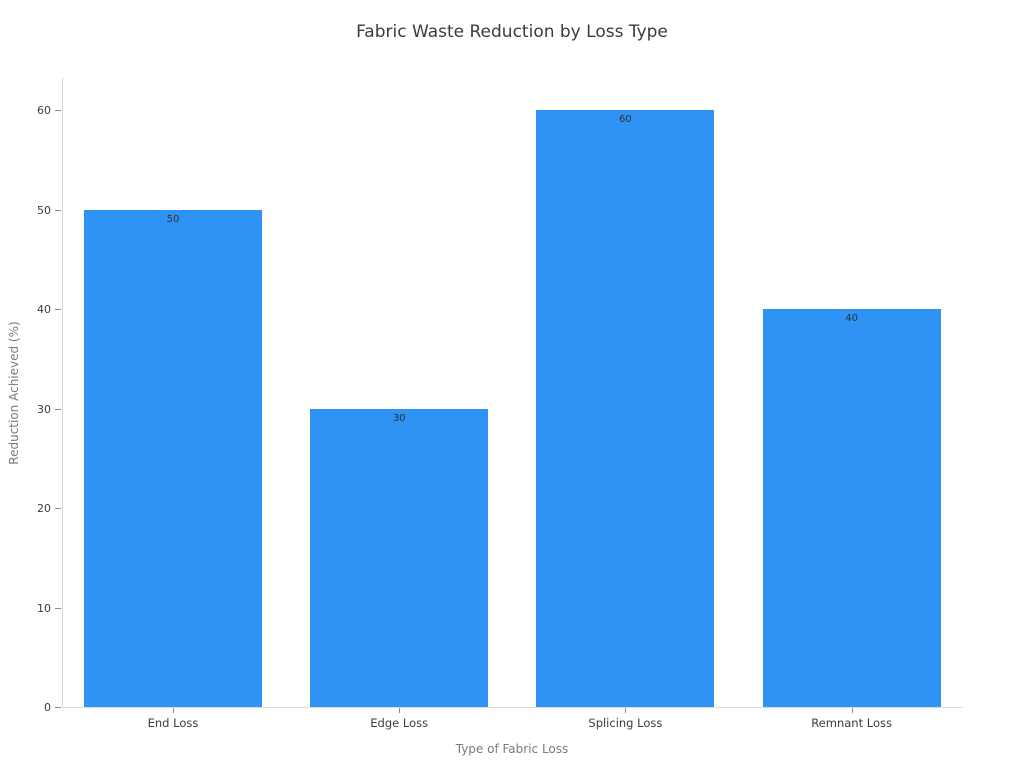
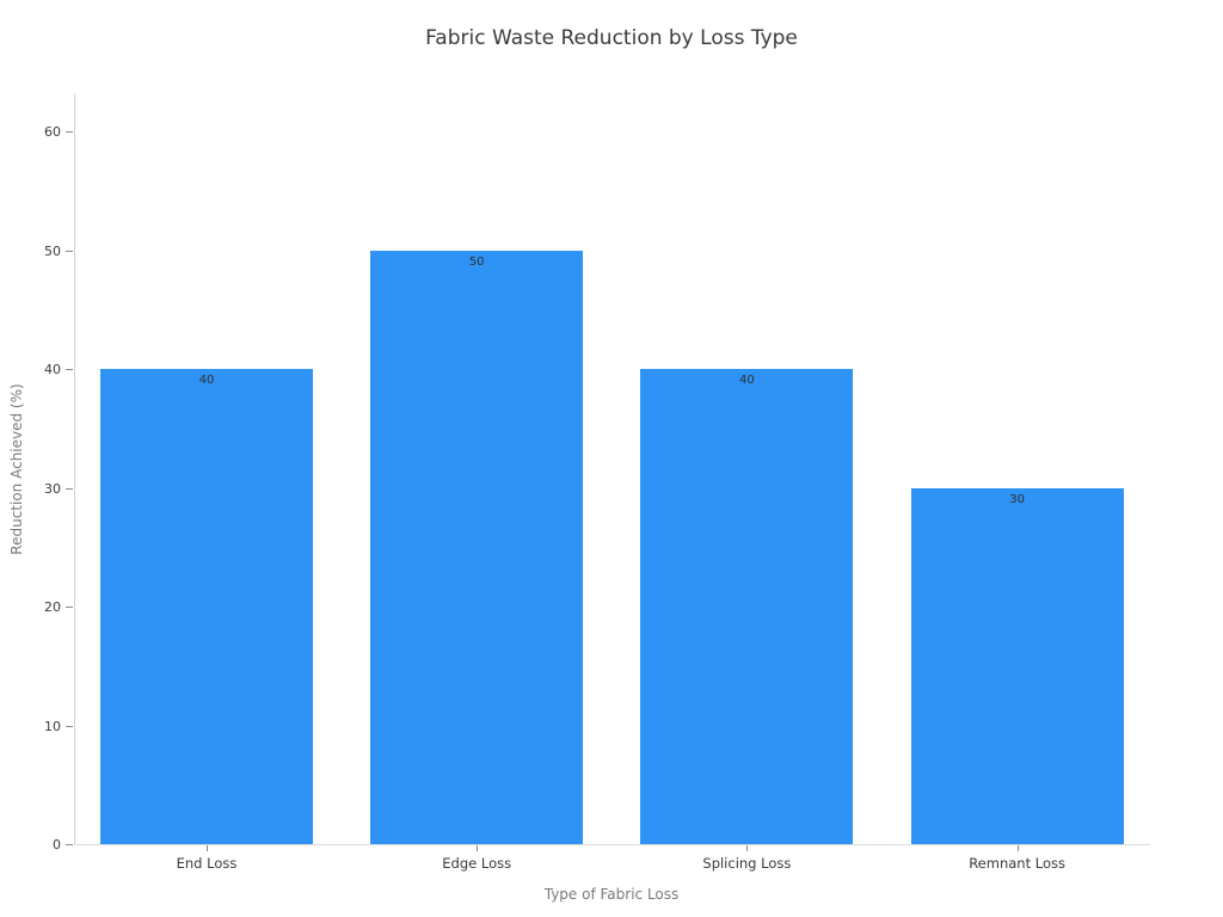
End Loss: 50 -> 40
Edge Loss: 30 -> 50
Splicing Loss: 60 -> 40
Remnant Loss: 40 -> 30
